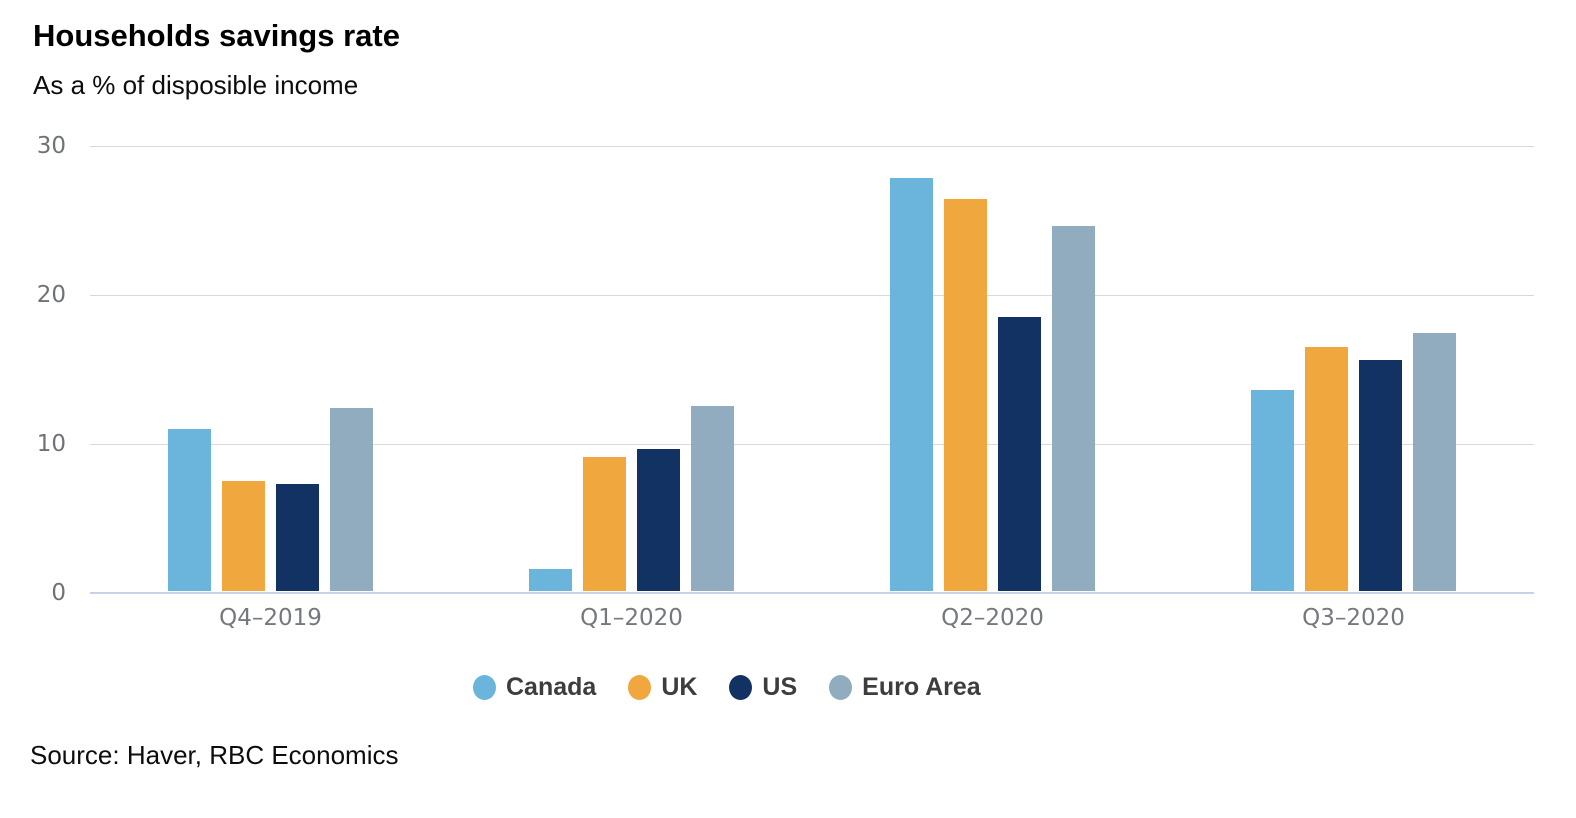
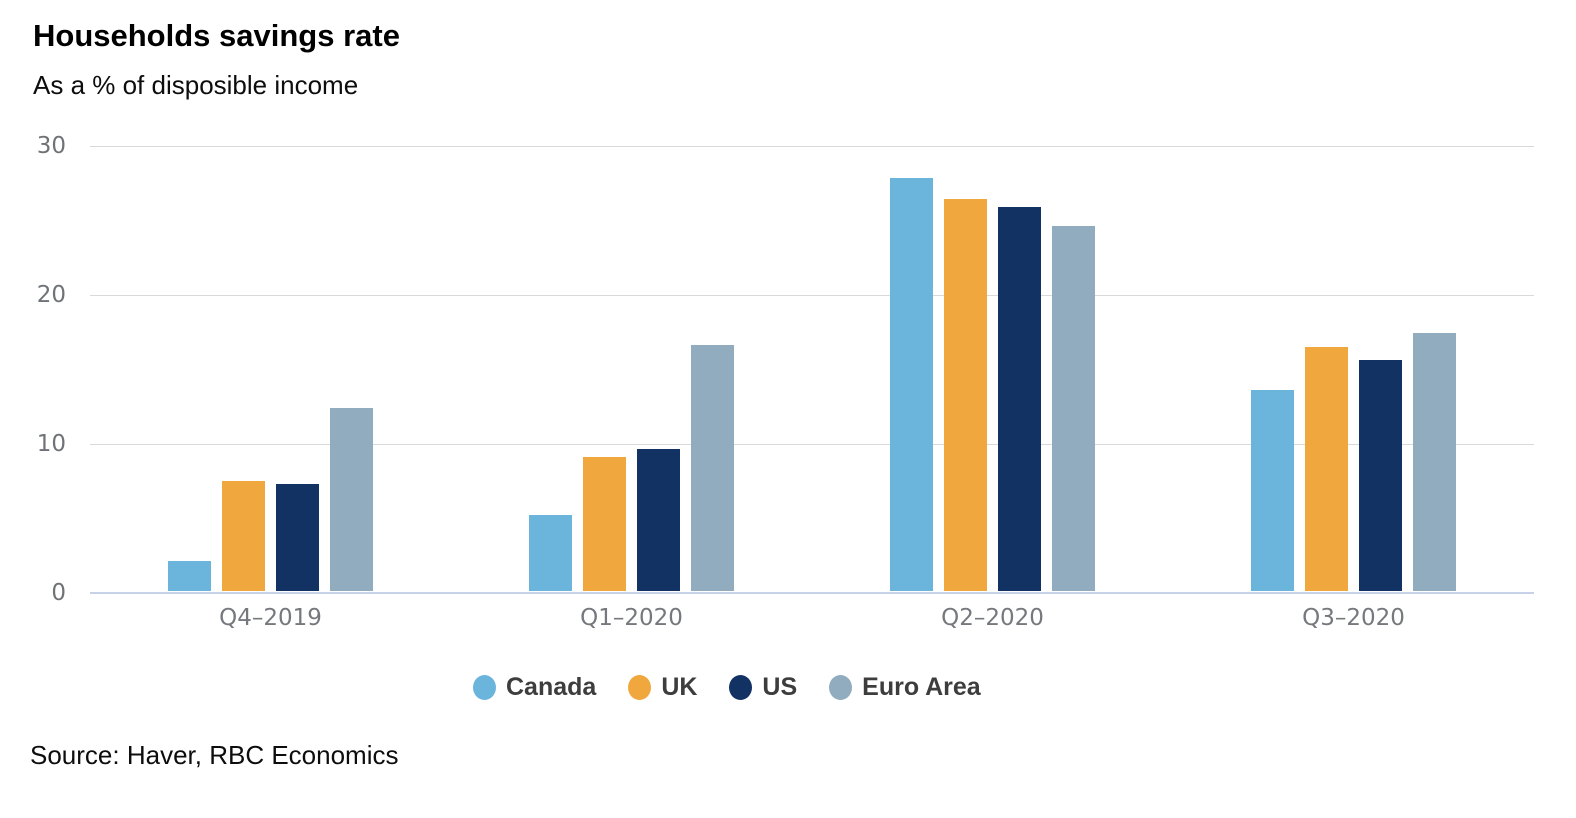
Canada/Q4–2019: 10.9 -> 2.0
Canada/Q1–2020: 1.5 -> 5.1
Euro Area/Q1–2020: 12.4 -> 16.5
US/Q2–2020: 18.4 -> 25.8
